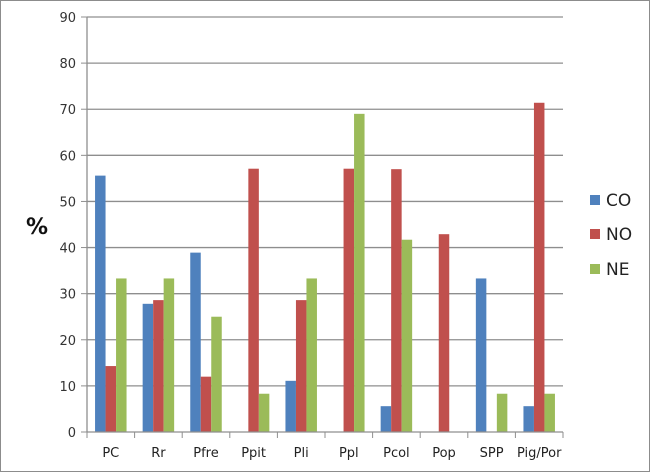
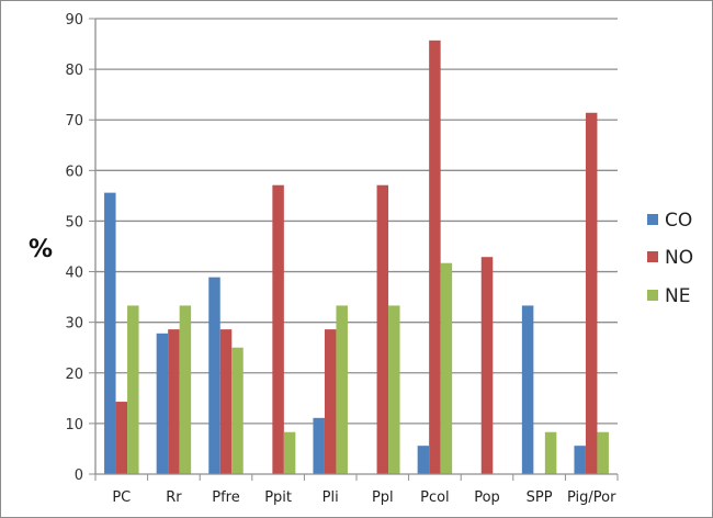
NO/Pfre: 12 -> 29
NE/Ppl: 69 -> 33
NO/Pcol: 57 -> 86
